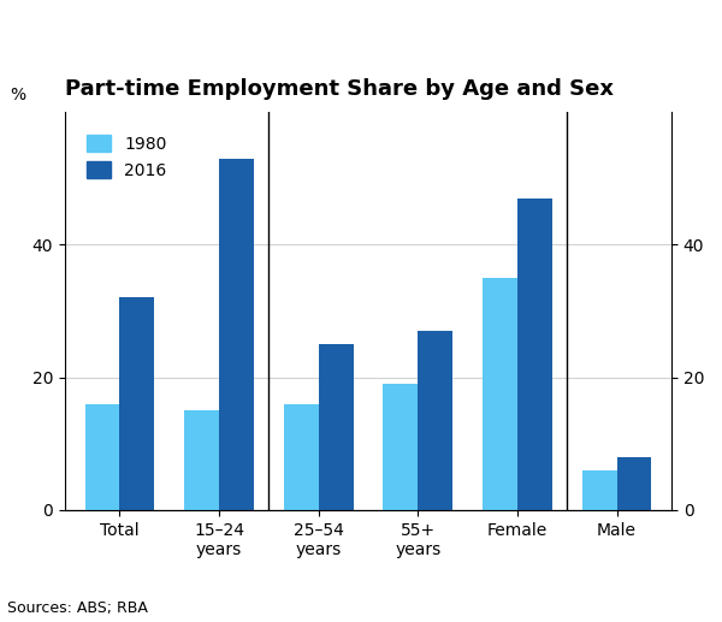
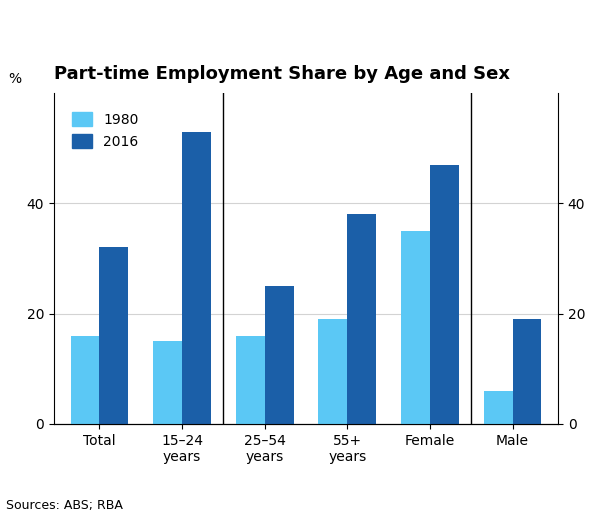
2016/55+ years: 27 -> 38
2016/Male: 8 -> 19
